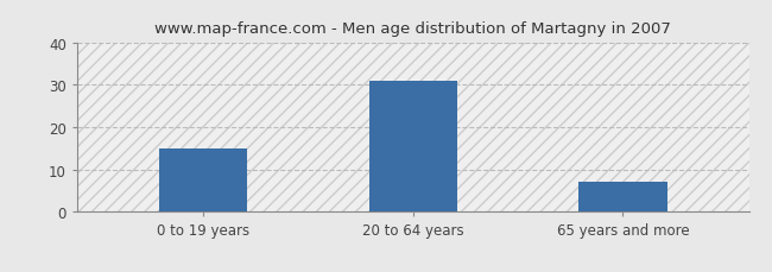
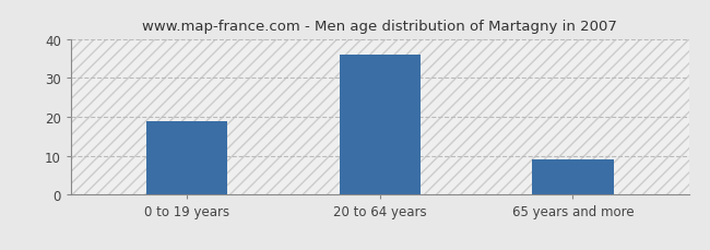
0 to 19 years: 15 -> 19
20 to 64 years: 31 -> 36
65 years and more: 7 -> 9
